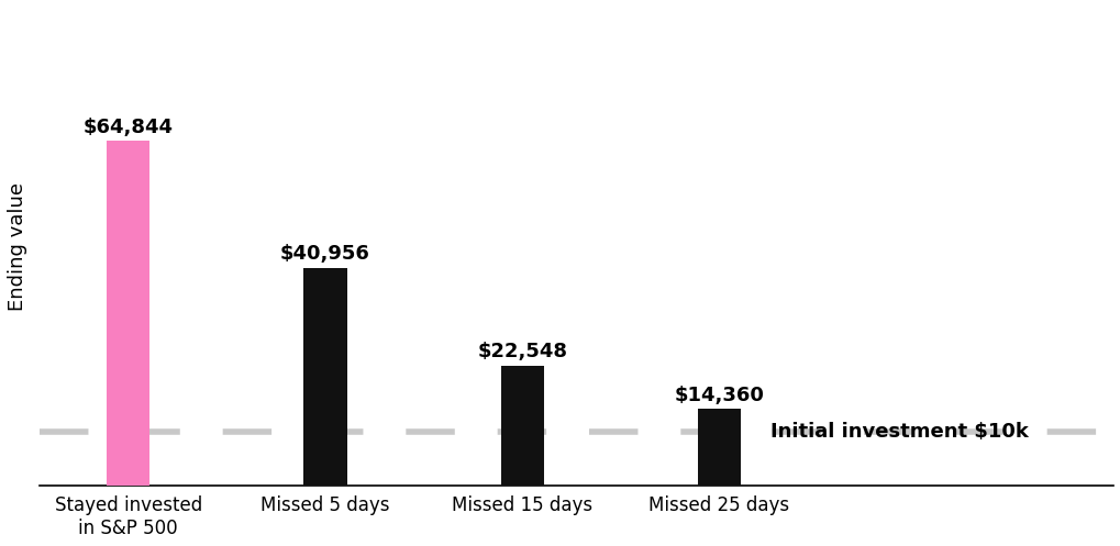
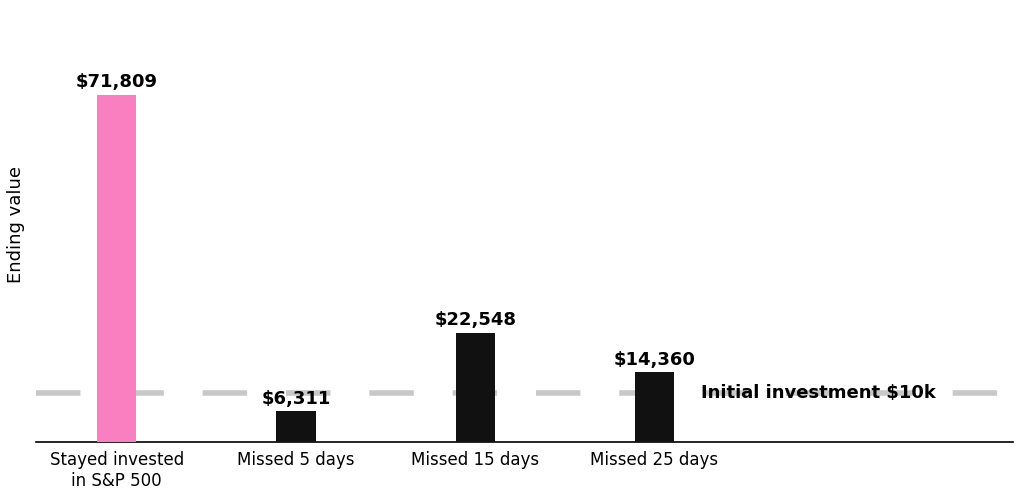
Stayed invested in S&P 500: $64,844 -> $71,809
Missed 5 days: $40,956 -> $6,311
